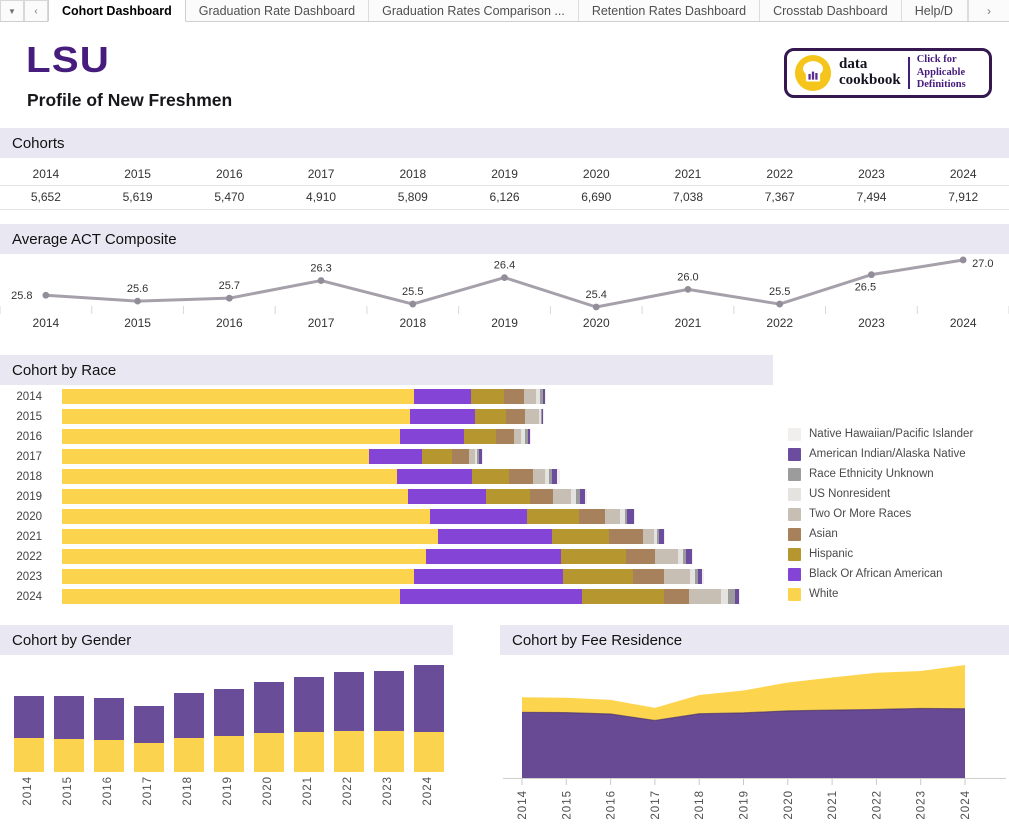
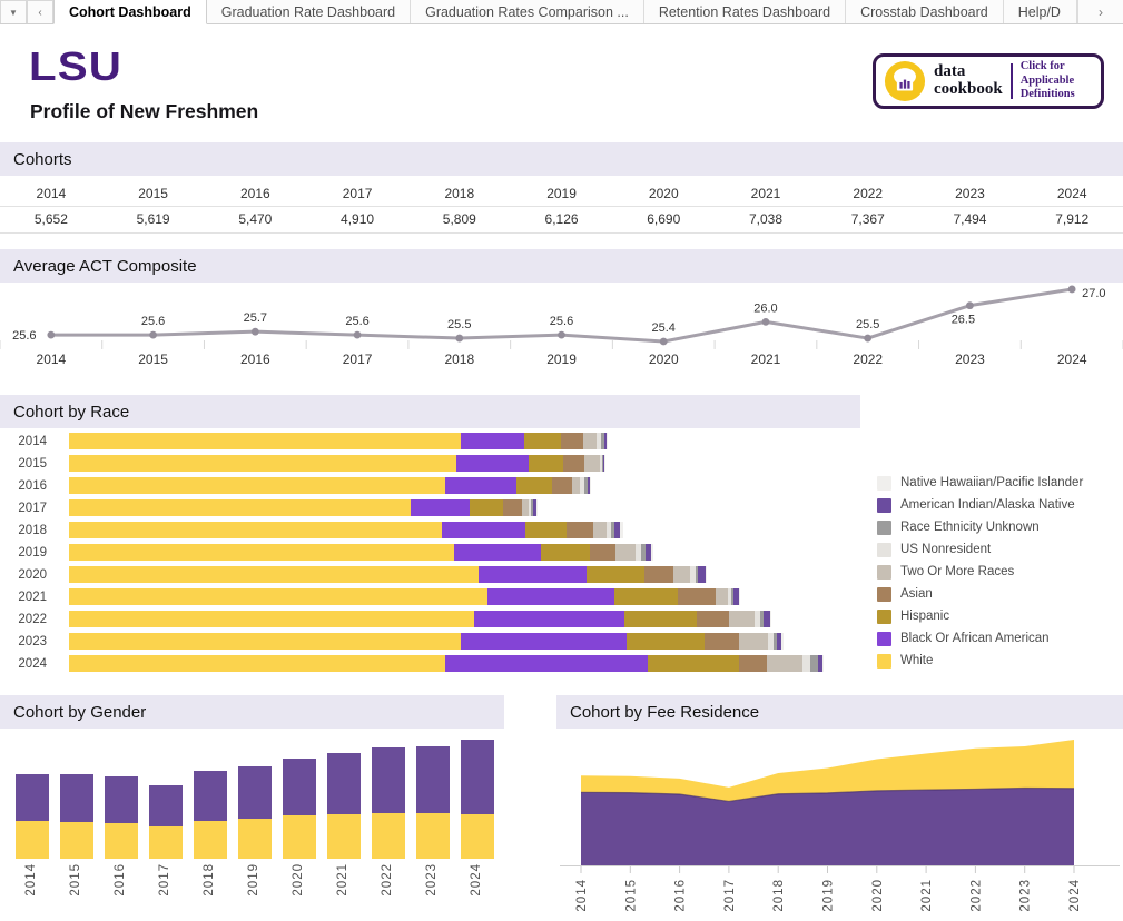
Average ACT Composite/2014: 25.8 -> 25.6
Average ACT Composite/2017: 26.3 -> 25.6
Average ACT Composite/2019: 26.4 -> 25.6
